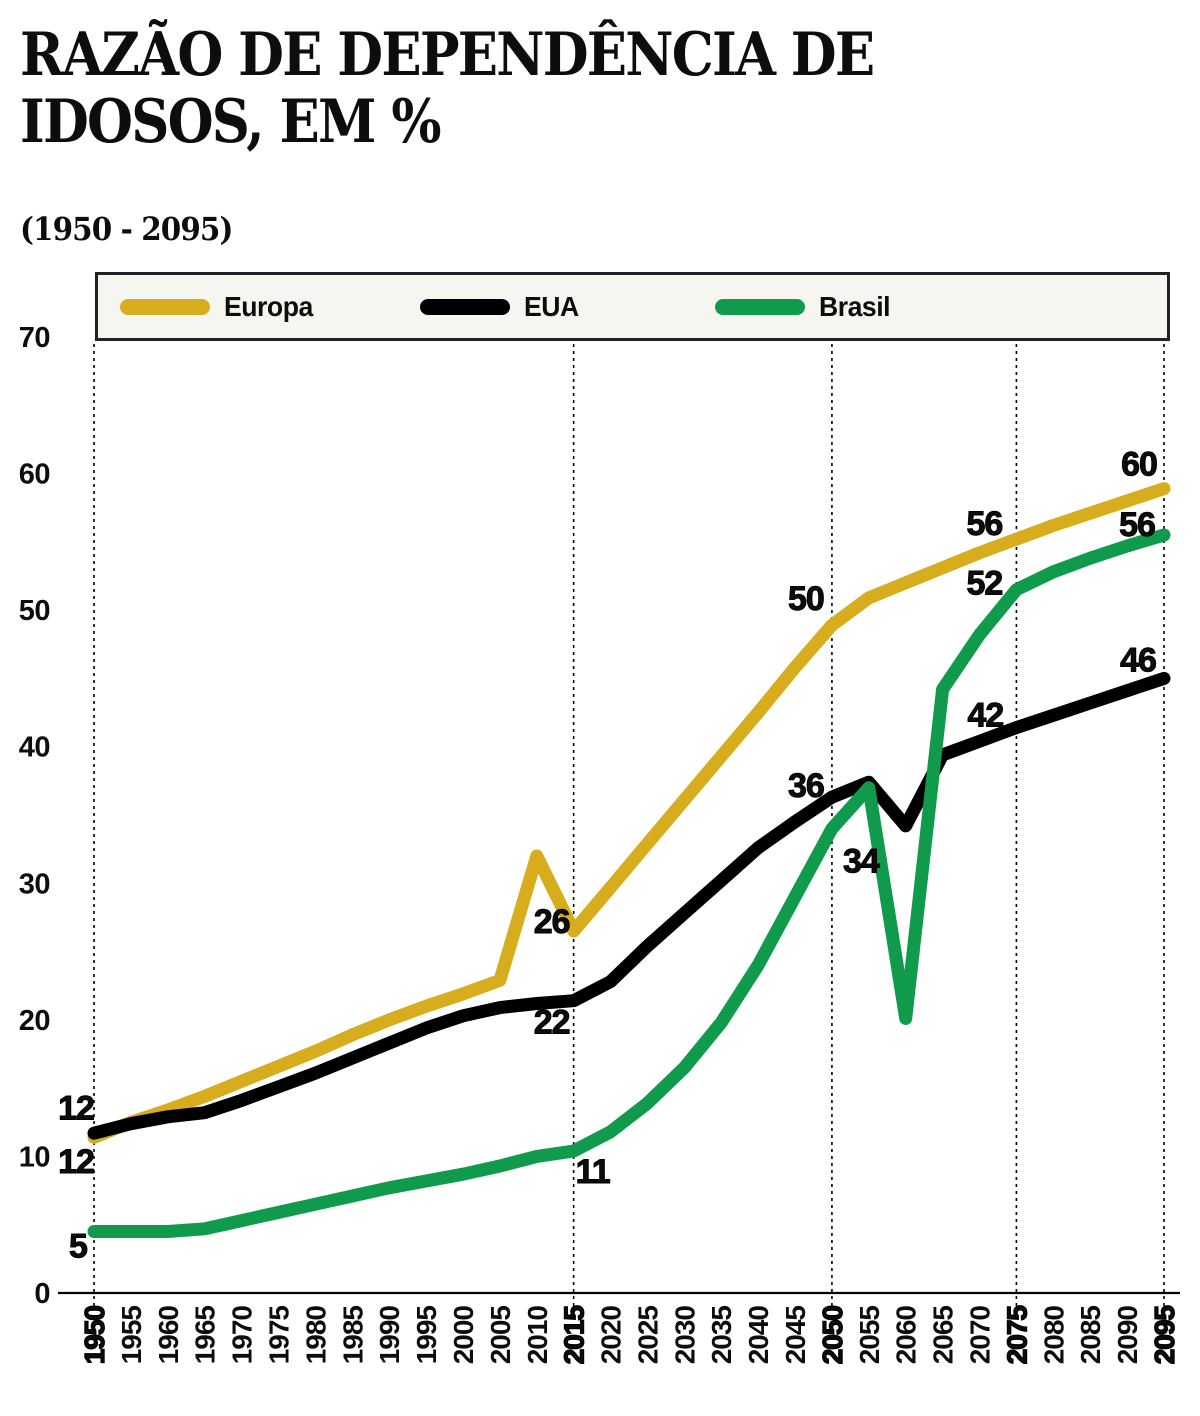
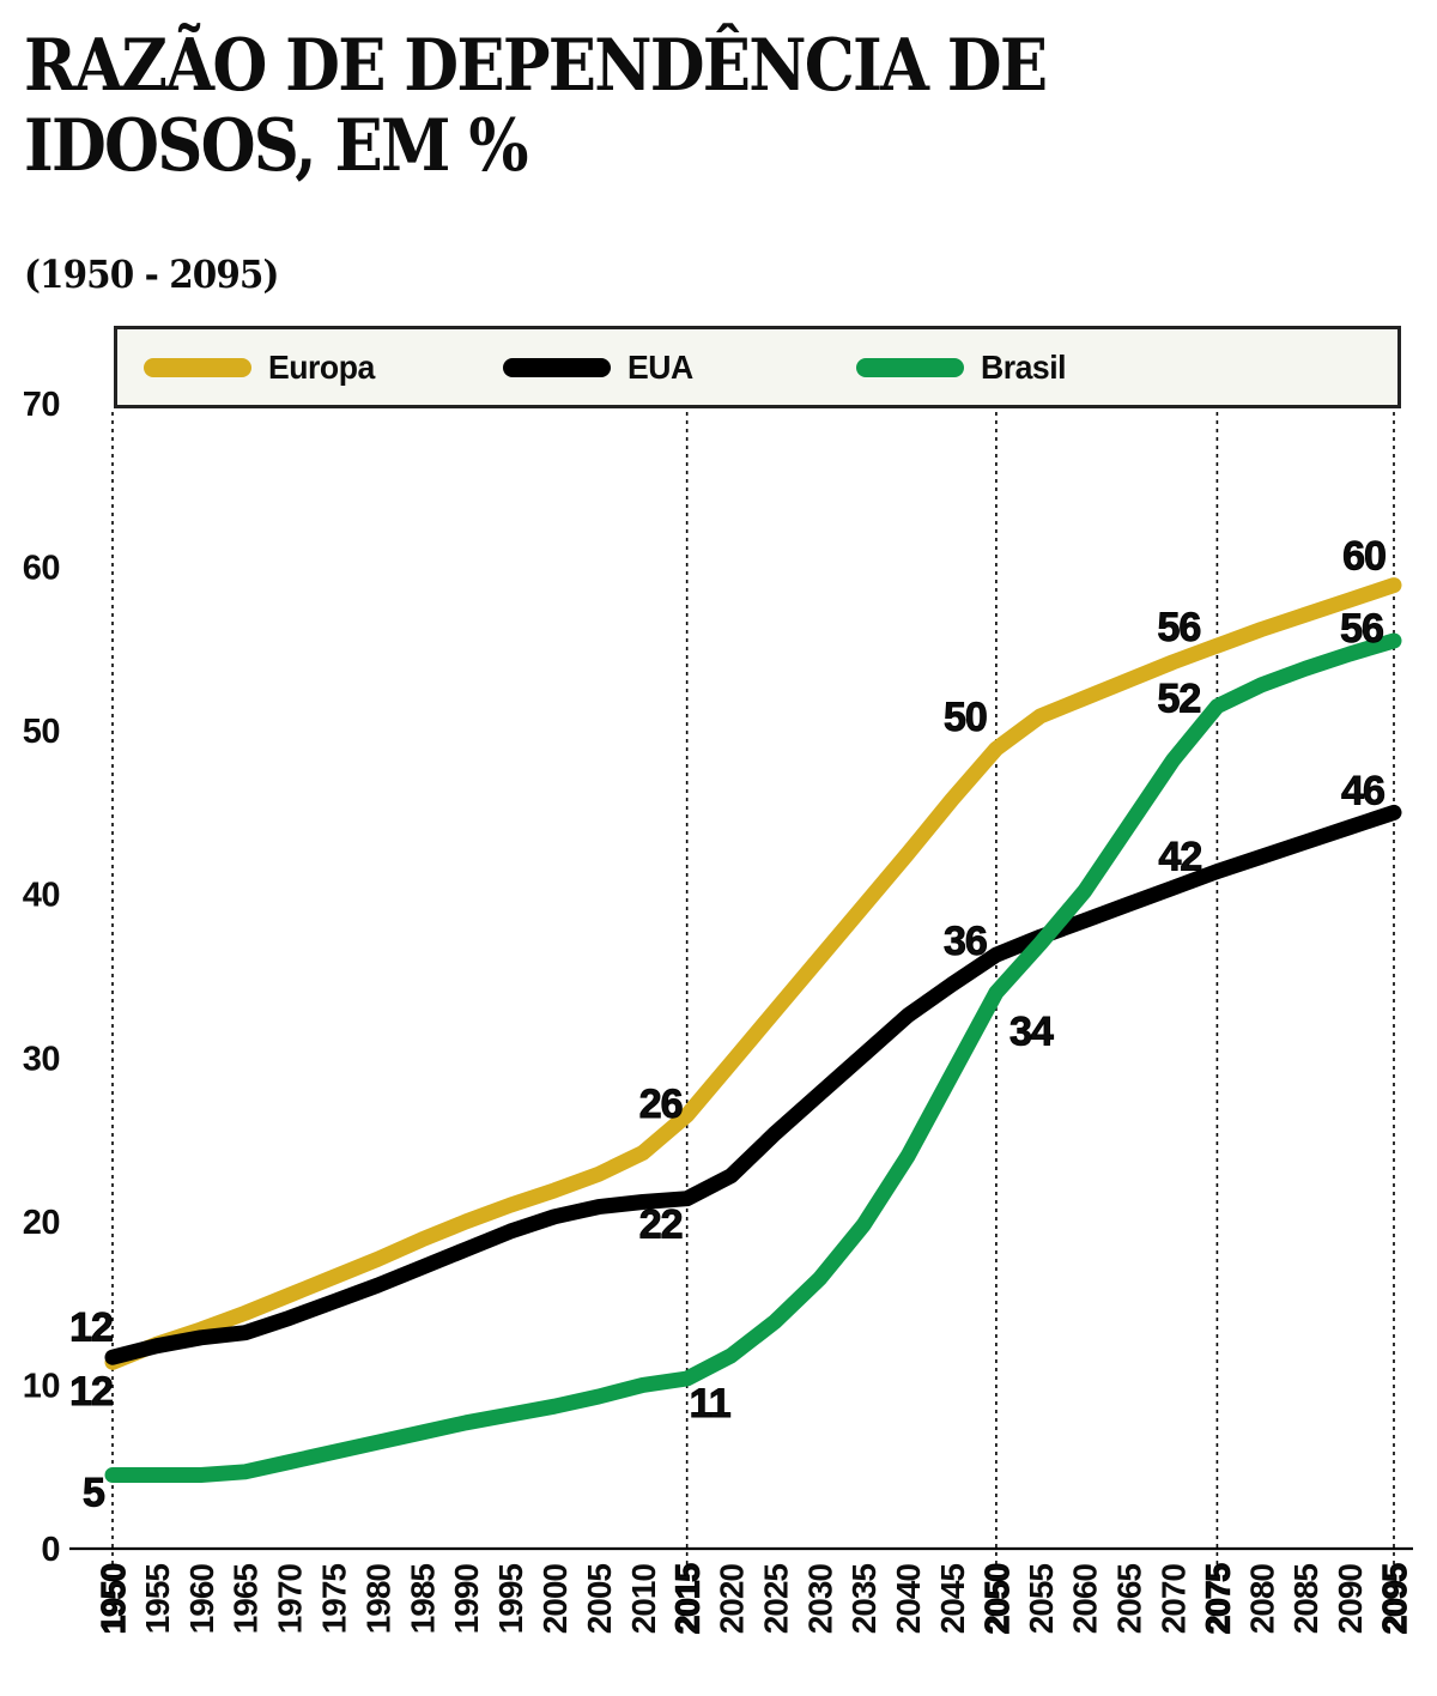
Europa/2010: 32.0 -> 24.2
EUA/2060: 34.2 -> 38.4
Brasil/2060: 20.1 -> 40.2
